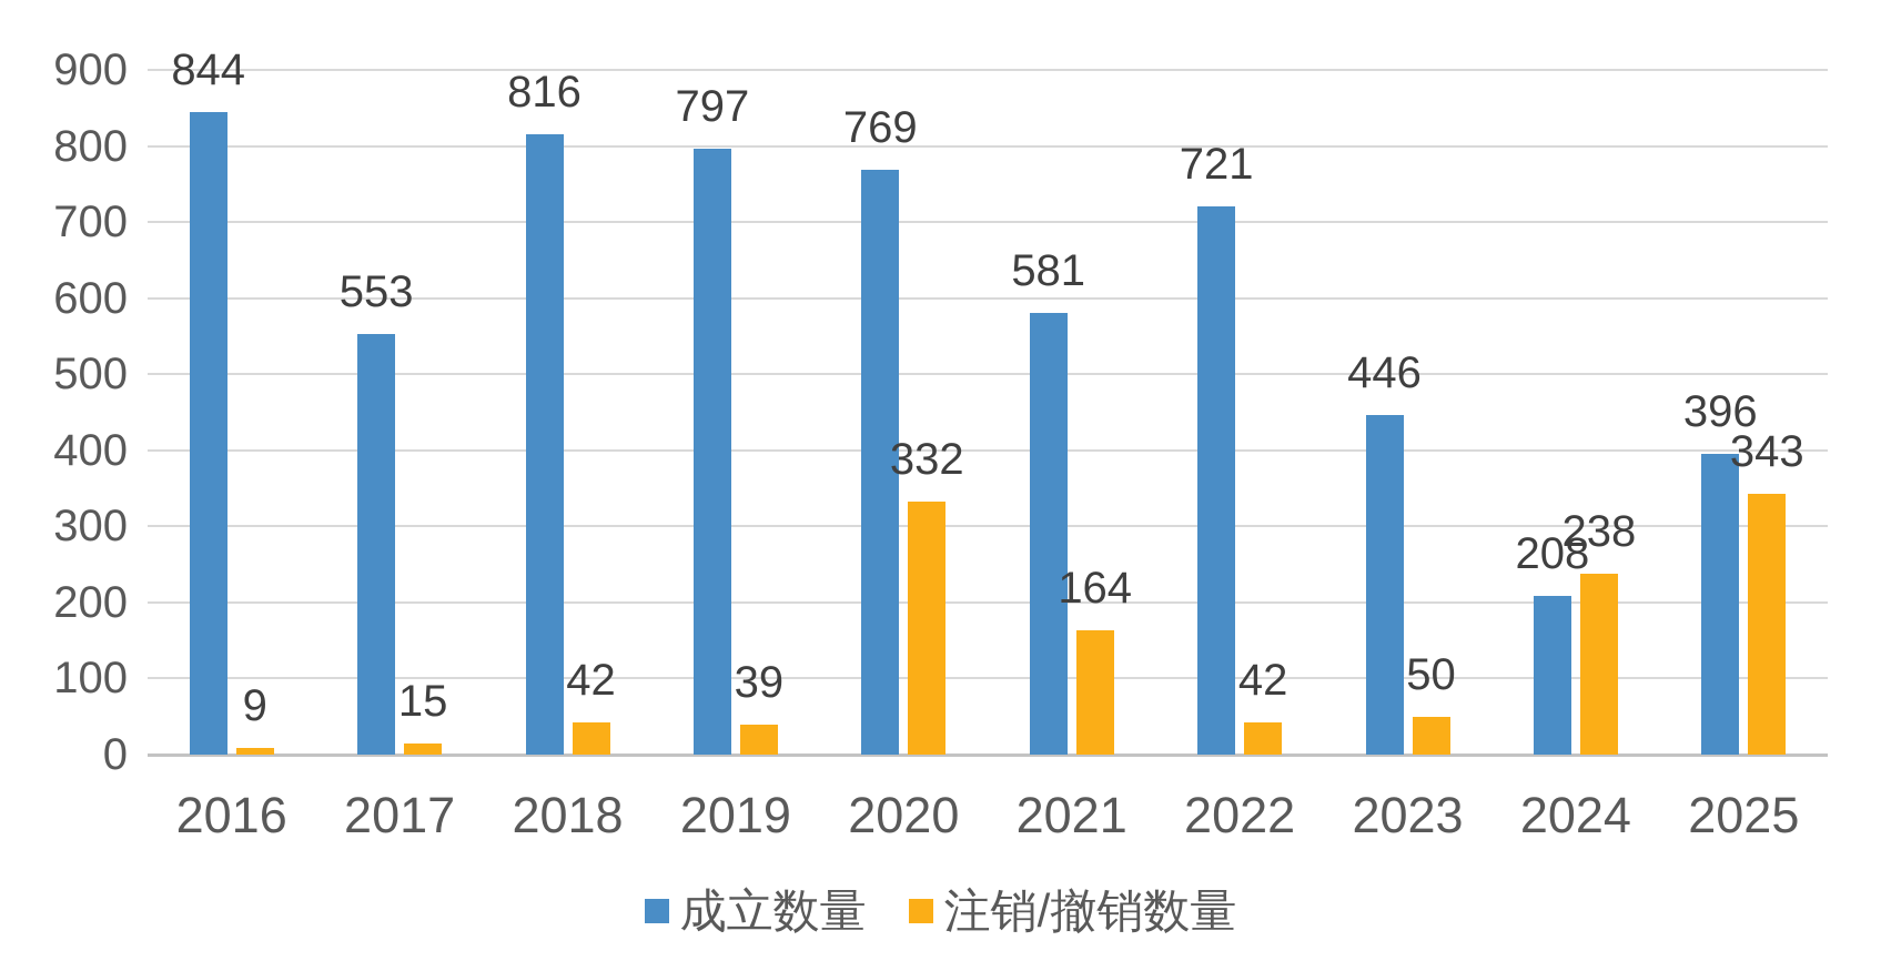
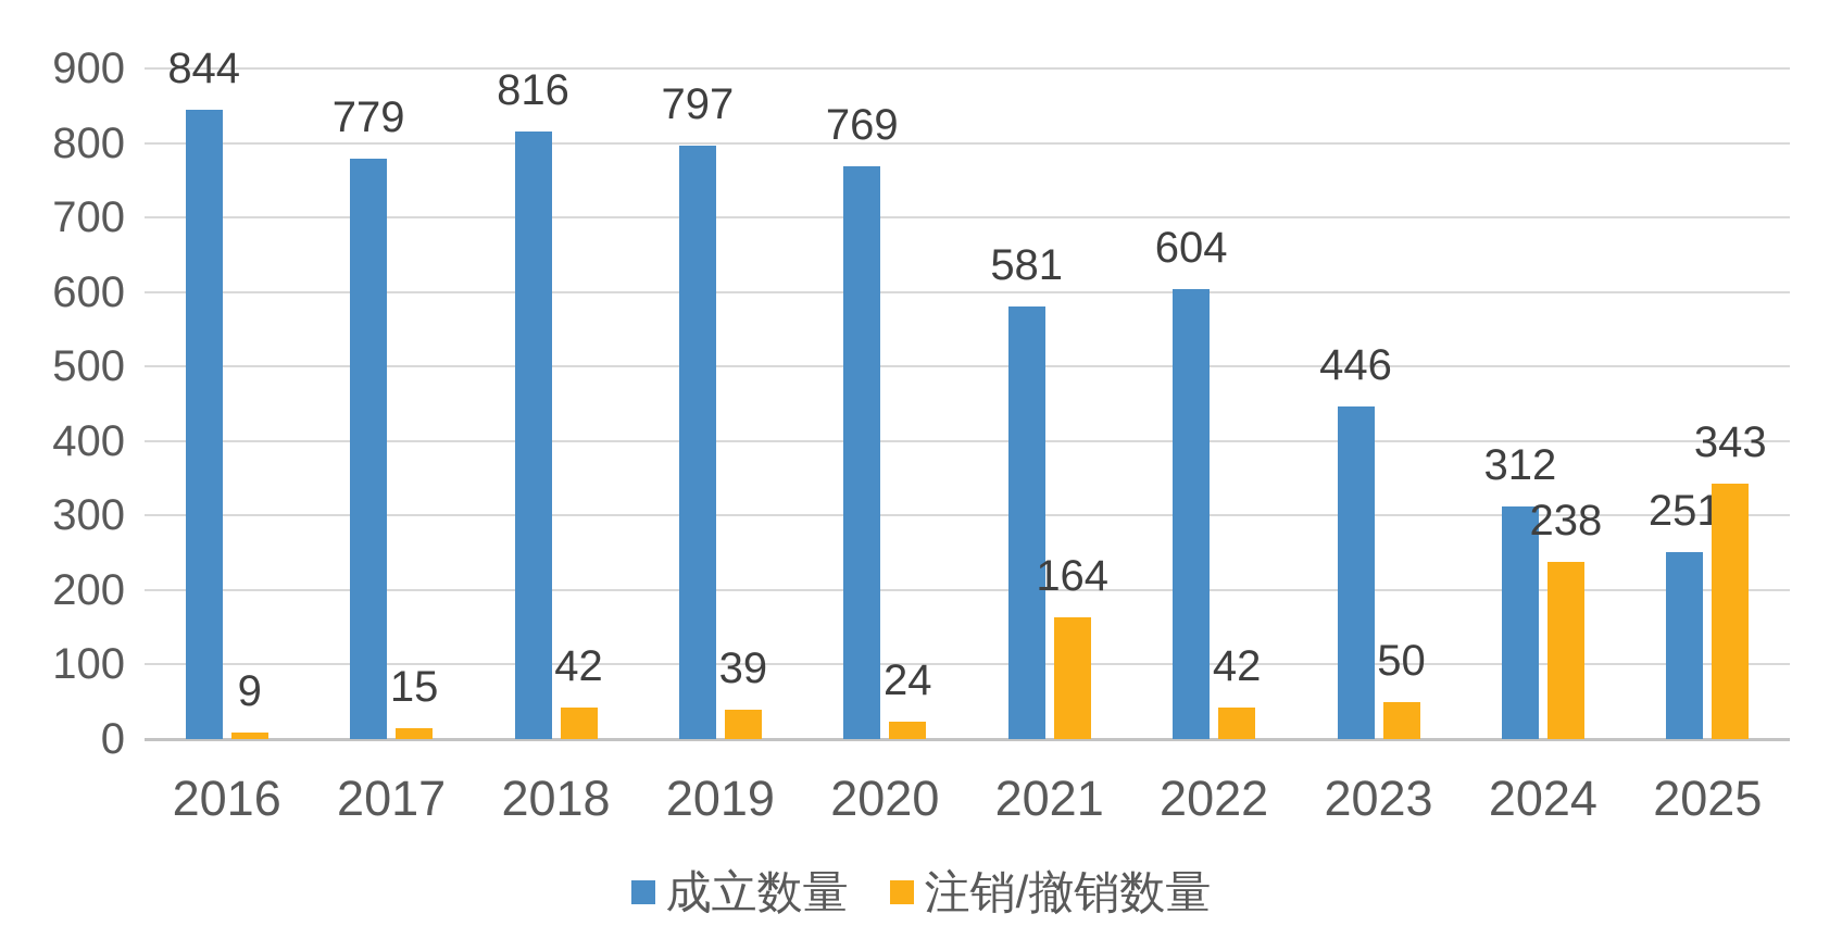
成立数量/2017: 553 -> 779
注销/撤销数量/2020: 332 -> 24
成立数量/2022: 721 -> 604
成立数量/2024: 208 -> 312
成立数量/2025: 396 -> 251
